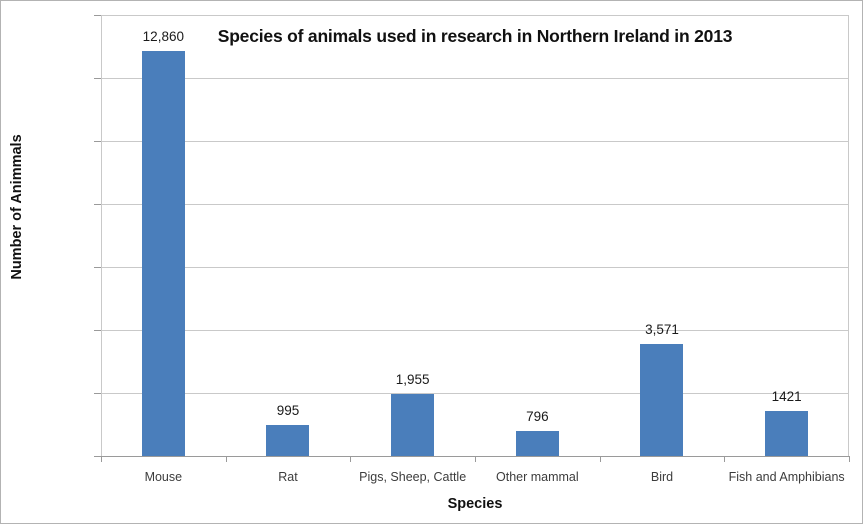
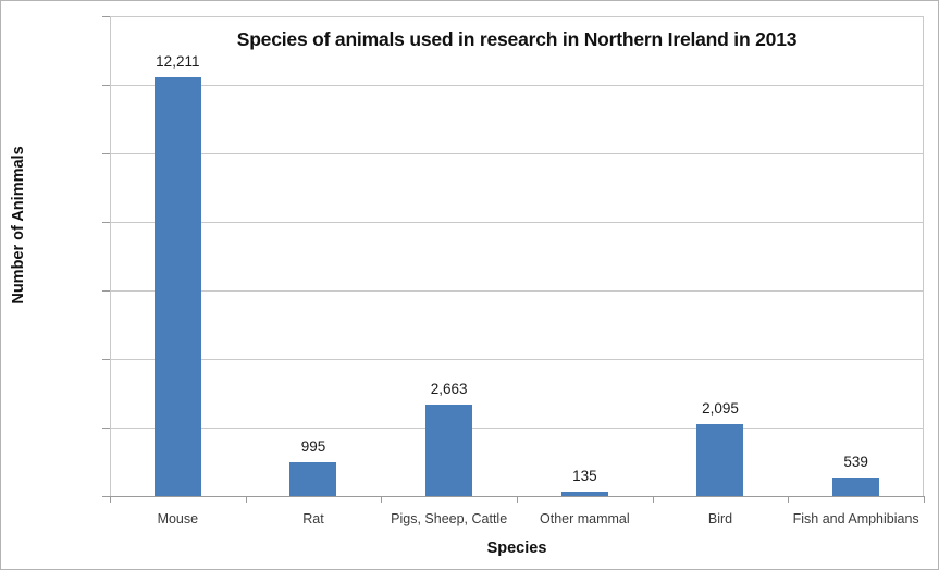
Mouse: 12,860 -> 12,211
Pigs, Sheep, Cattle: 1,955 -> 2,663
Other mammal: 796 -> 135
Bird: 3,571 -> 2,095
Fish and Amphibians: 1421 -> 539
